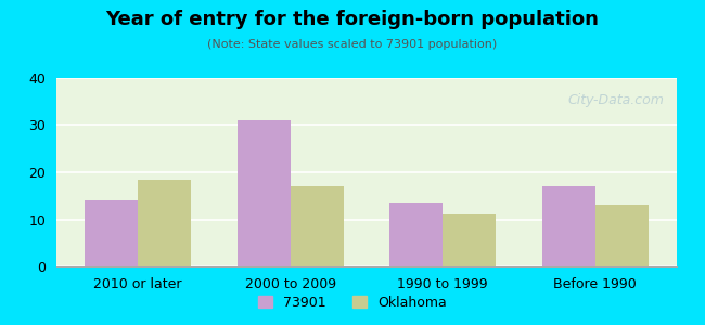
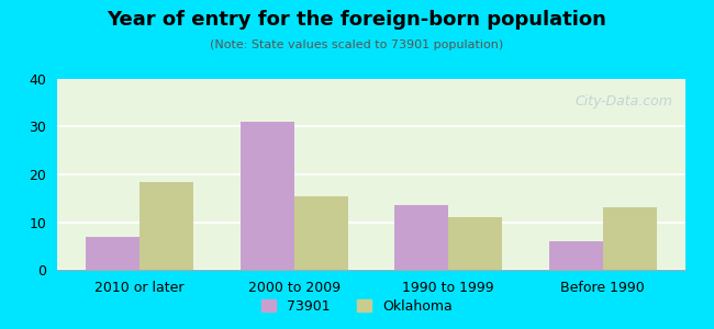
73901/2010 or later: 14.0 -> 7.0
Oklahoma/2000 to 2009: 17.0 -> 15.5
73901/Before 1990: 17.0 -> 6.0
